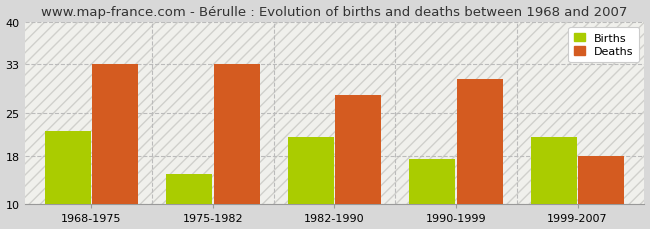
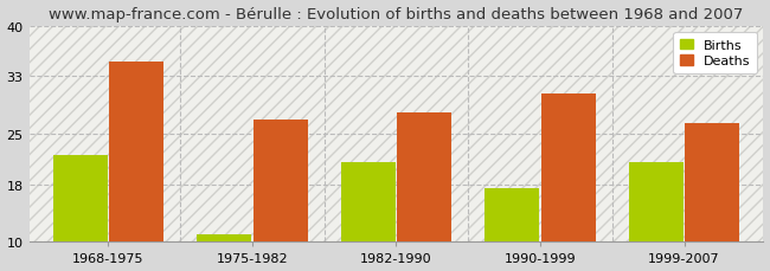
Deaths/1968-1975: 33.0 -> 35.0
Births/1975-1982: 15.0 -> 11.0
Deaths/1975-1982: 33.0 -> 27.0
Deaths/1999-2007: 18.0 -> 26.5
